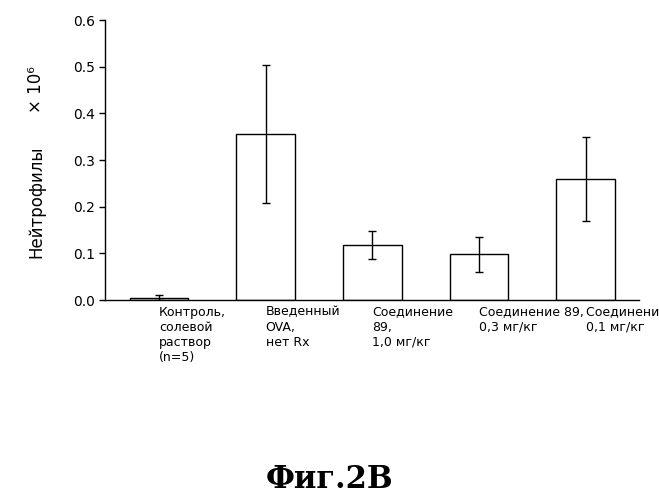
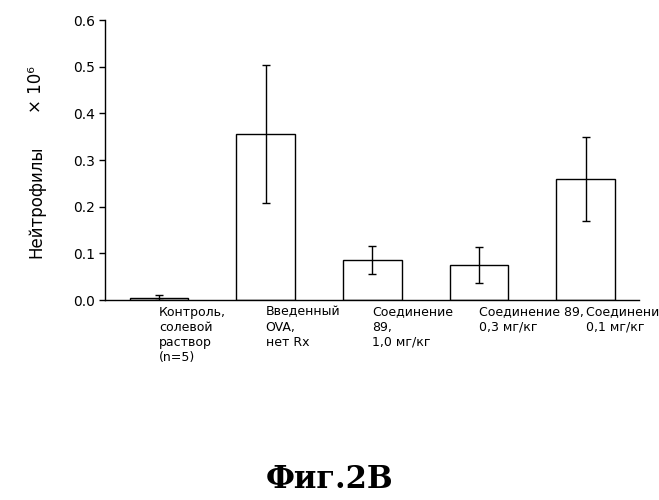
Соединение 89, 1,0 мг/кг: 0.118 -> 0.085
Соединение 89, 0,3 мг/кг: 0.098 -> 0.075
